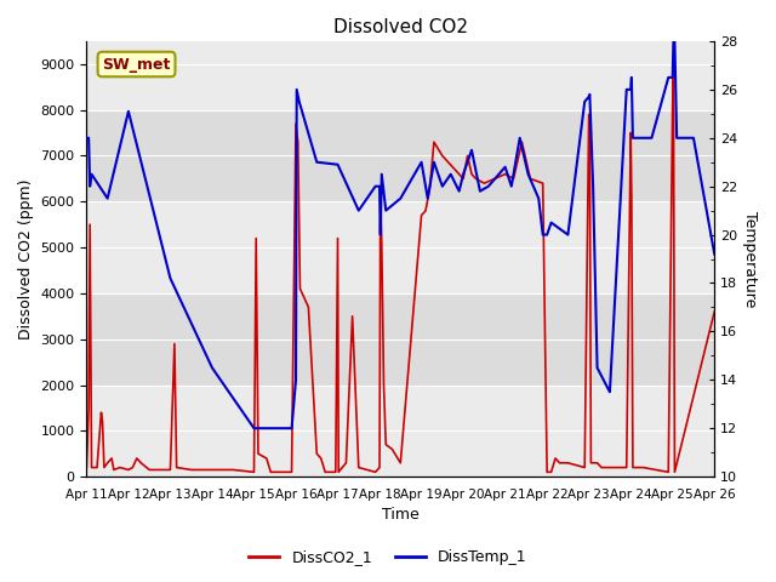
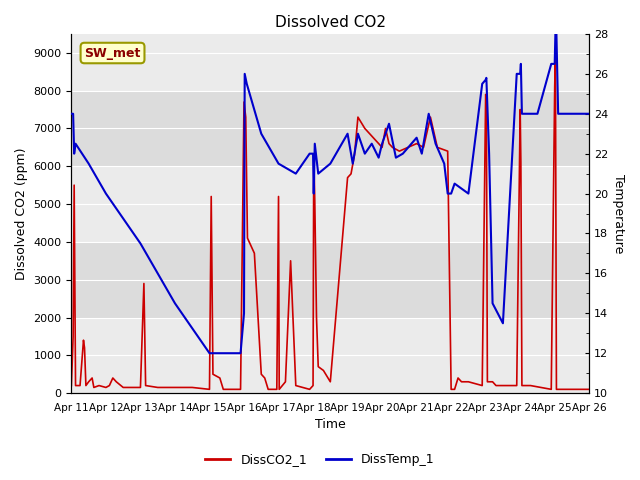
DissTemp_1/Apr 12: 25.1 -> 20.0
DissTemp_1/Apr 13: 18.2 -> 17.5
DissTemp_1/Apr 17: 22.9 -> 21.5
DissCO2_1/Apr 26: 3600 -> 100
DissTemp_1/Apr 26: 19.2 -> 24.0
